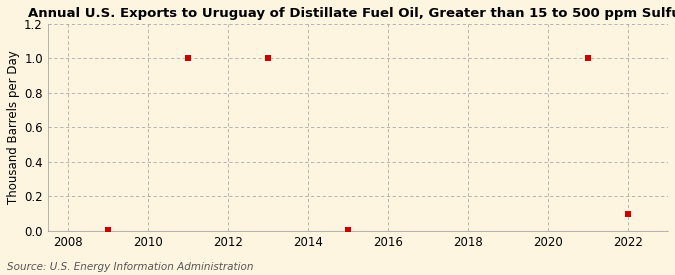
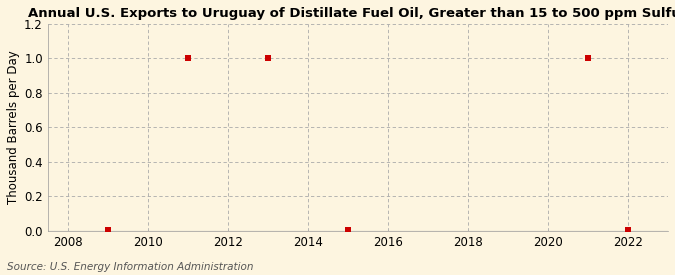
2022: 0.10 -> 0.00
